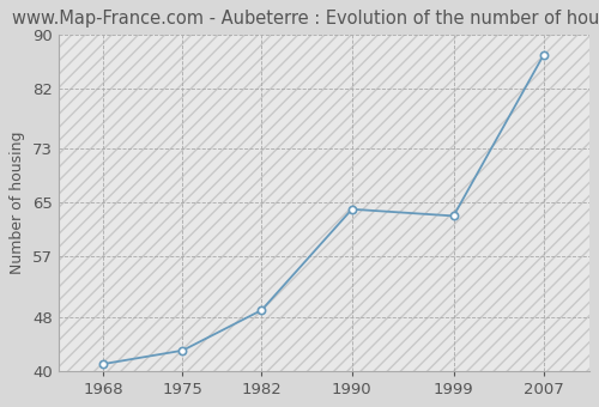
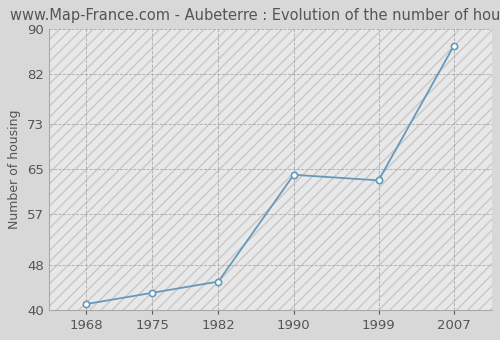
1982: 49 -> 45
